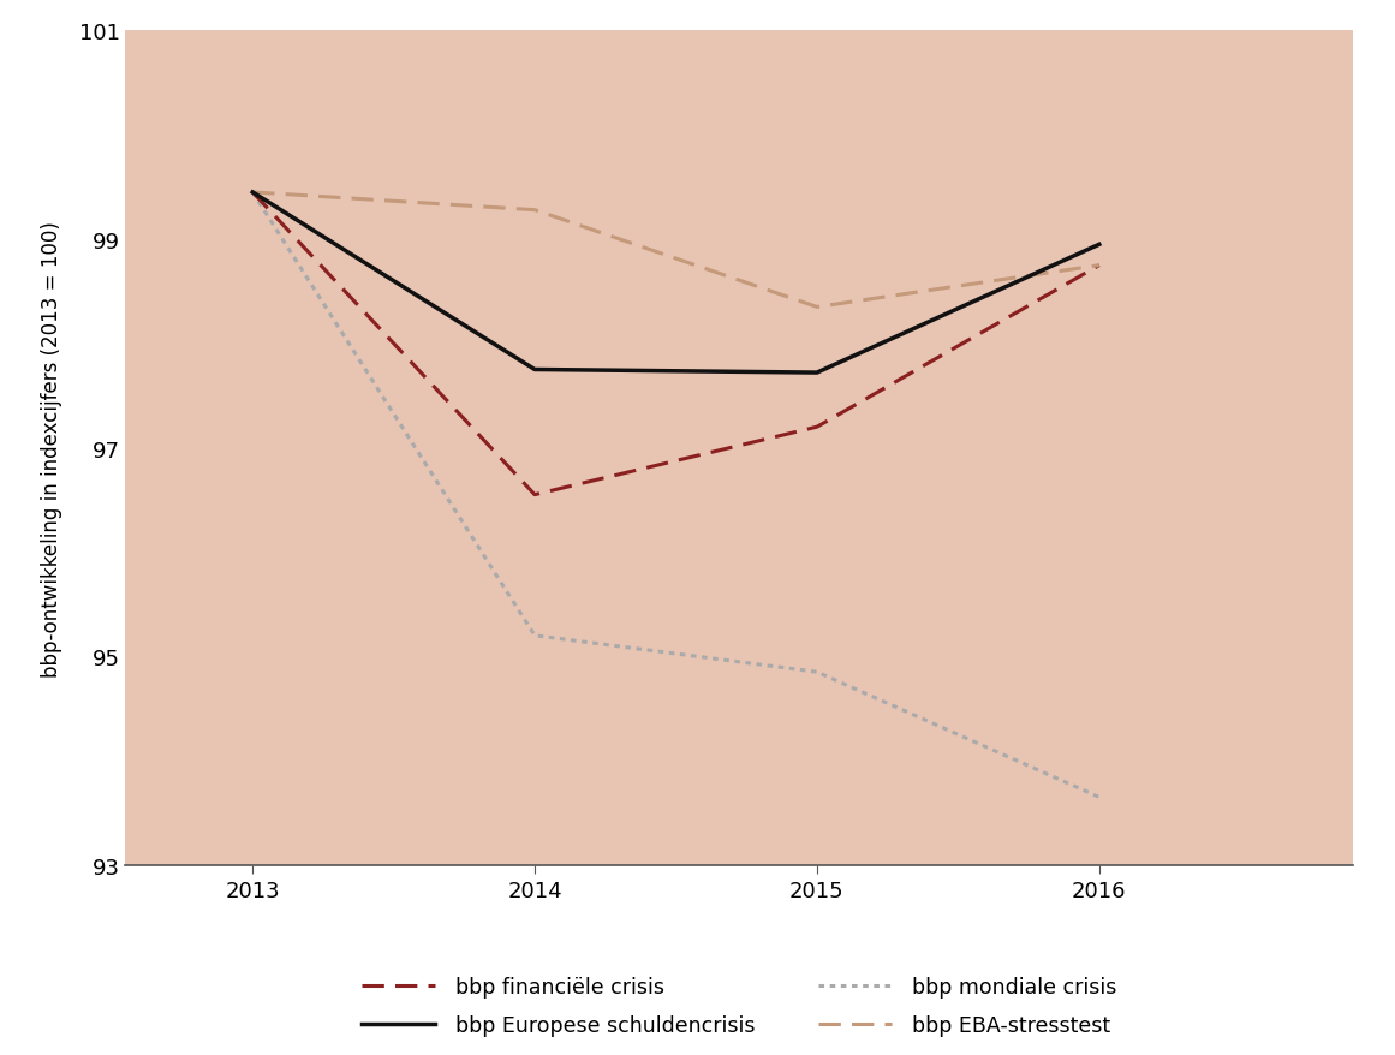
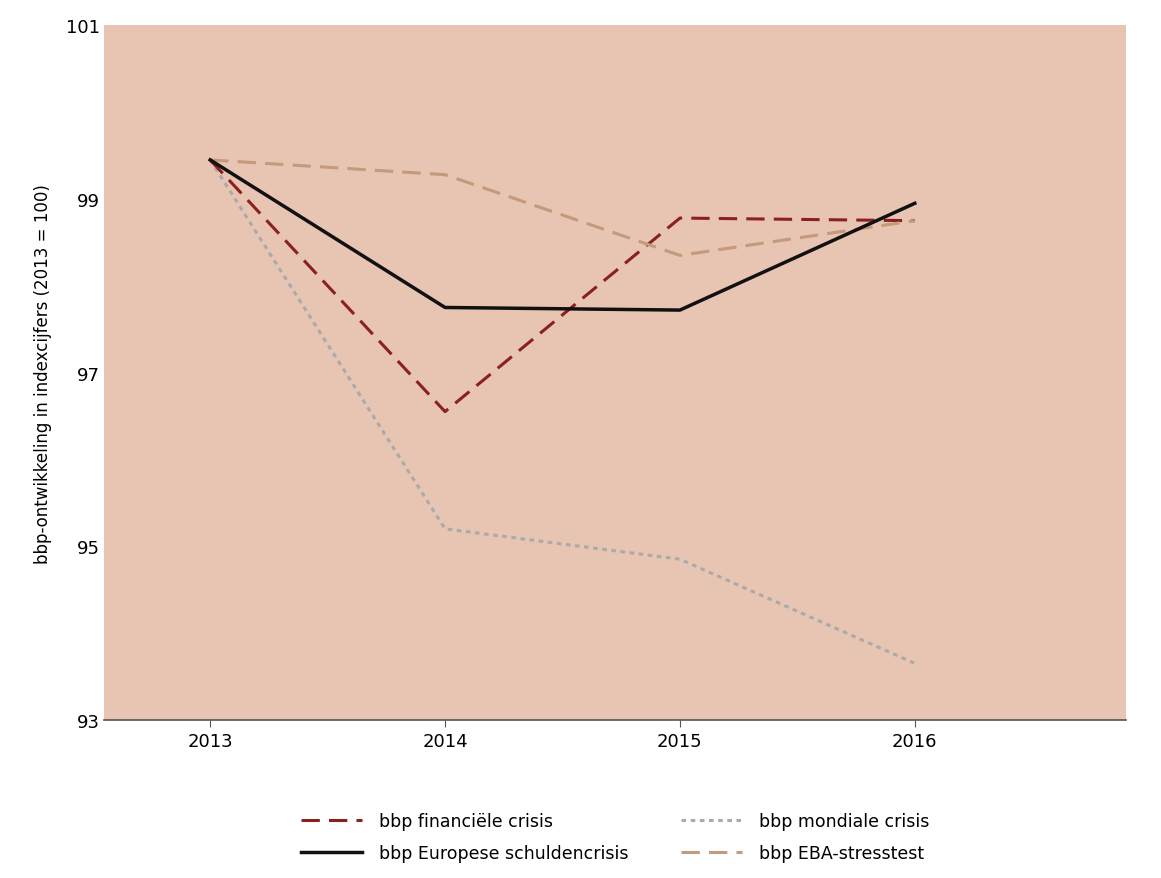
bbp financiële crisis/2015: 97.20 -> 98.78
